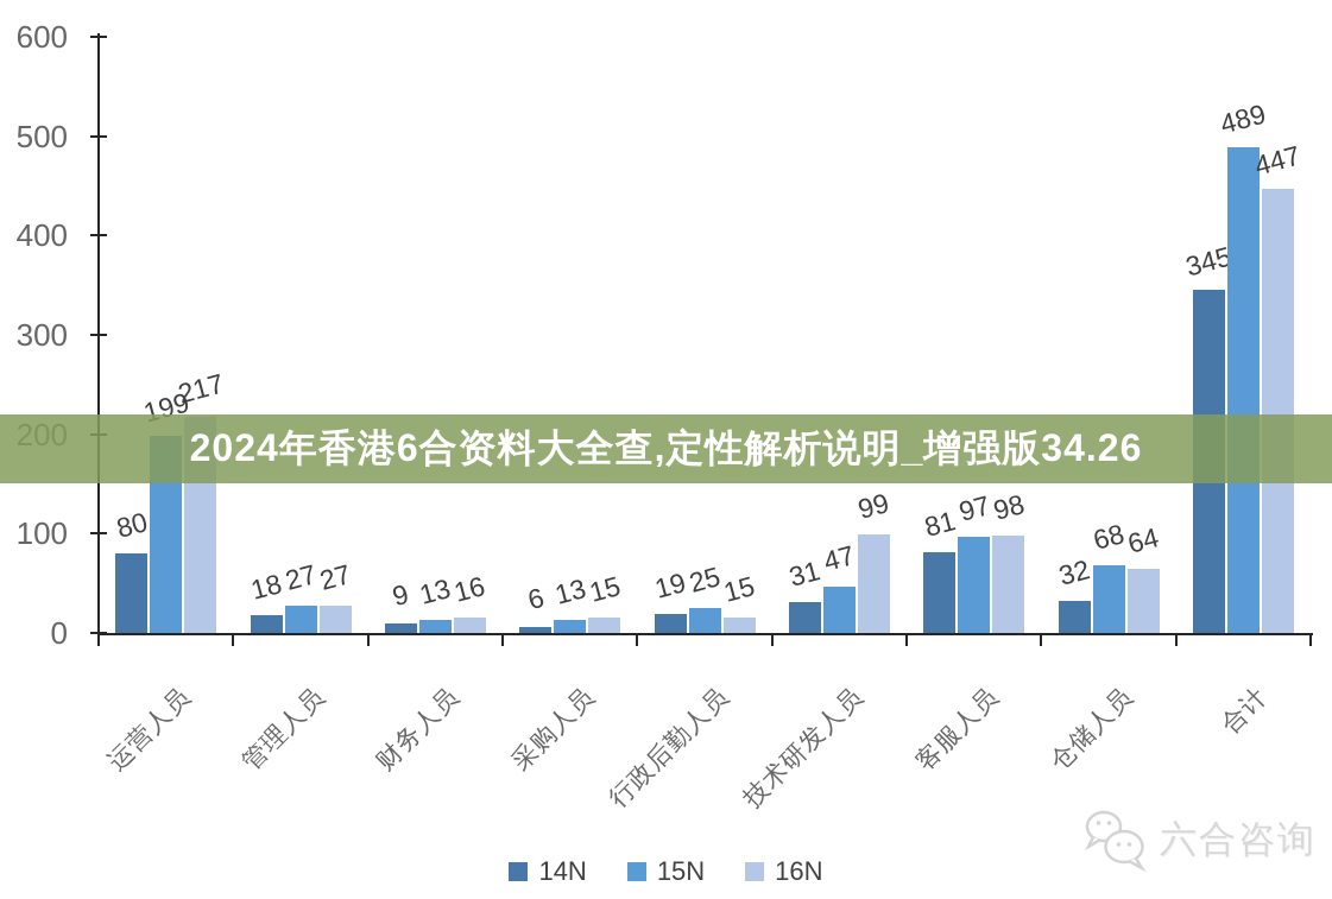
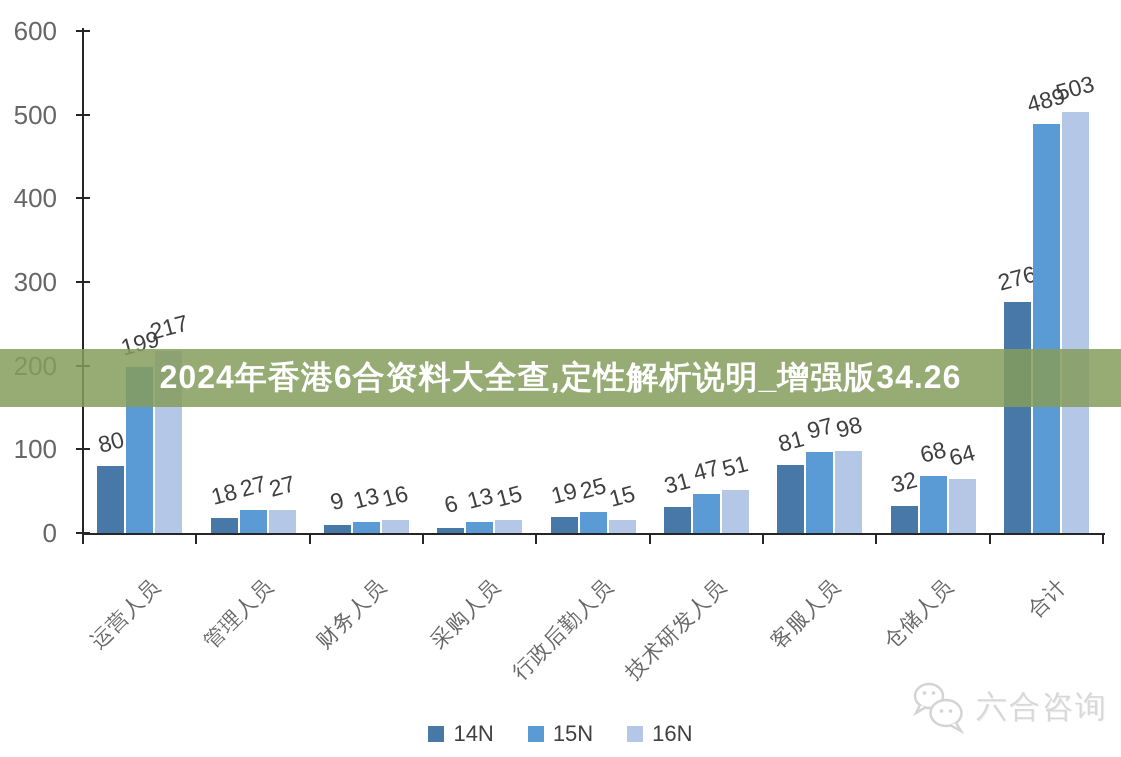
16N/技术研发人员: 99 -> 51
14N/合计: 345 -> 276
16N/合计: 447 -> 503
